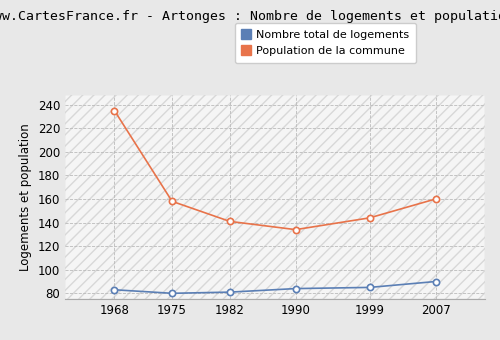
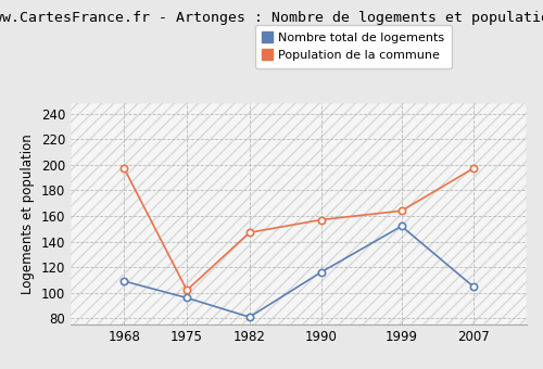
Nombre total de logements/1968: 83 -> 109
Population de la commune/1968: 235 -> 197
Nombre total de logements/1975: 80 -> 96
Population de la commune/1975: 158 -> 102
Population de la commune/1982: 141 -> 147
Nombre total de logements/1990: 84 -> 116
Population de la commune/1990: 134 -> 157
Nombre total de logements/1999: 85 -> 152
Population de la commune/1999: 144 -> 164
Nombre total de logements/2007: 90 -> 105
Population de la commune/2007: 160 -> 197
